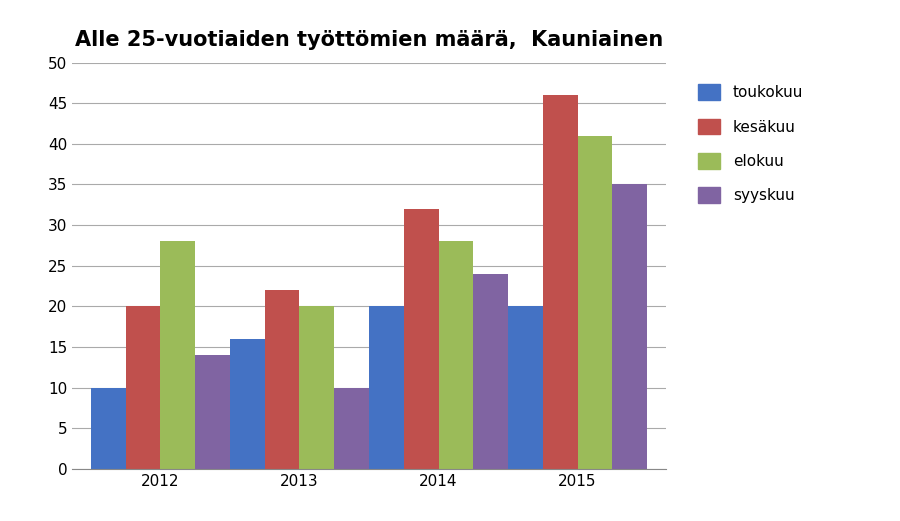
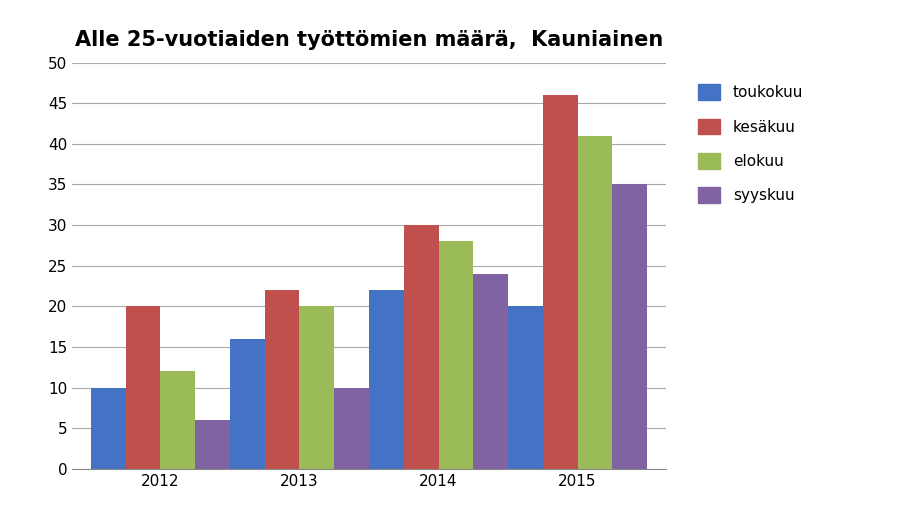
elokuu/2012: 28 -> 12
syyskuu/2012: 14 -> 6
toukokuu/2014: 20 -> 22
kesäkuu/2014: 32 -> 30
